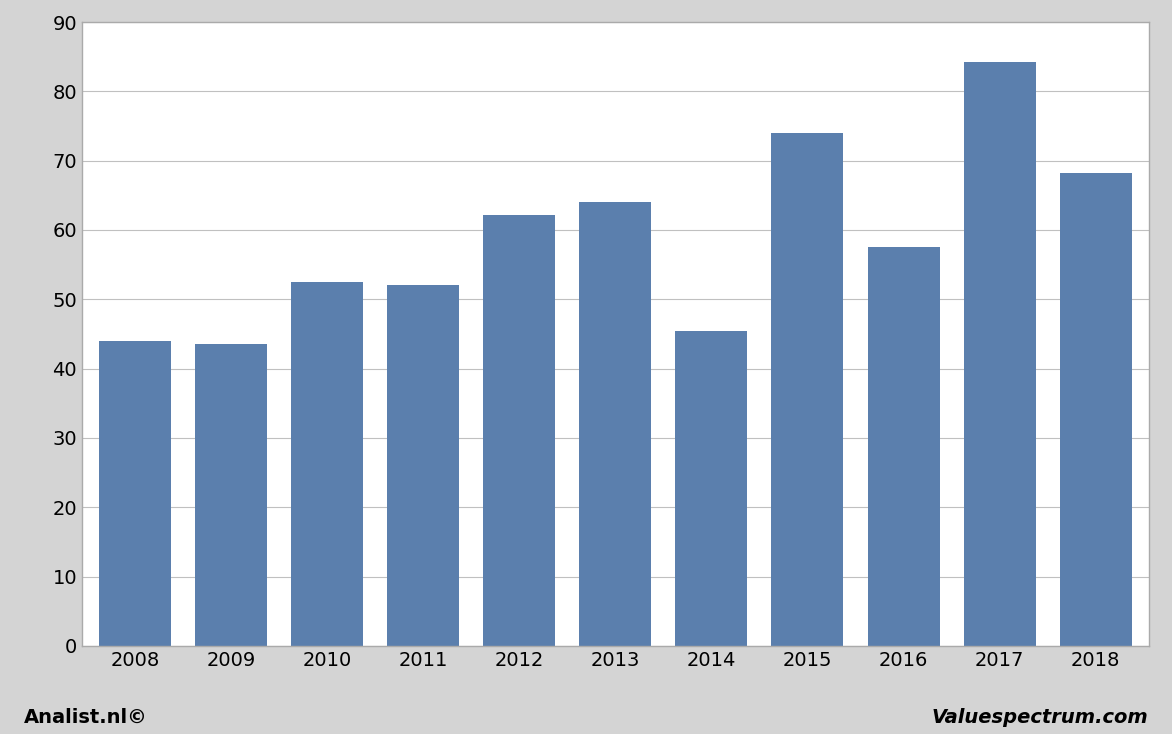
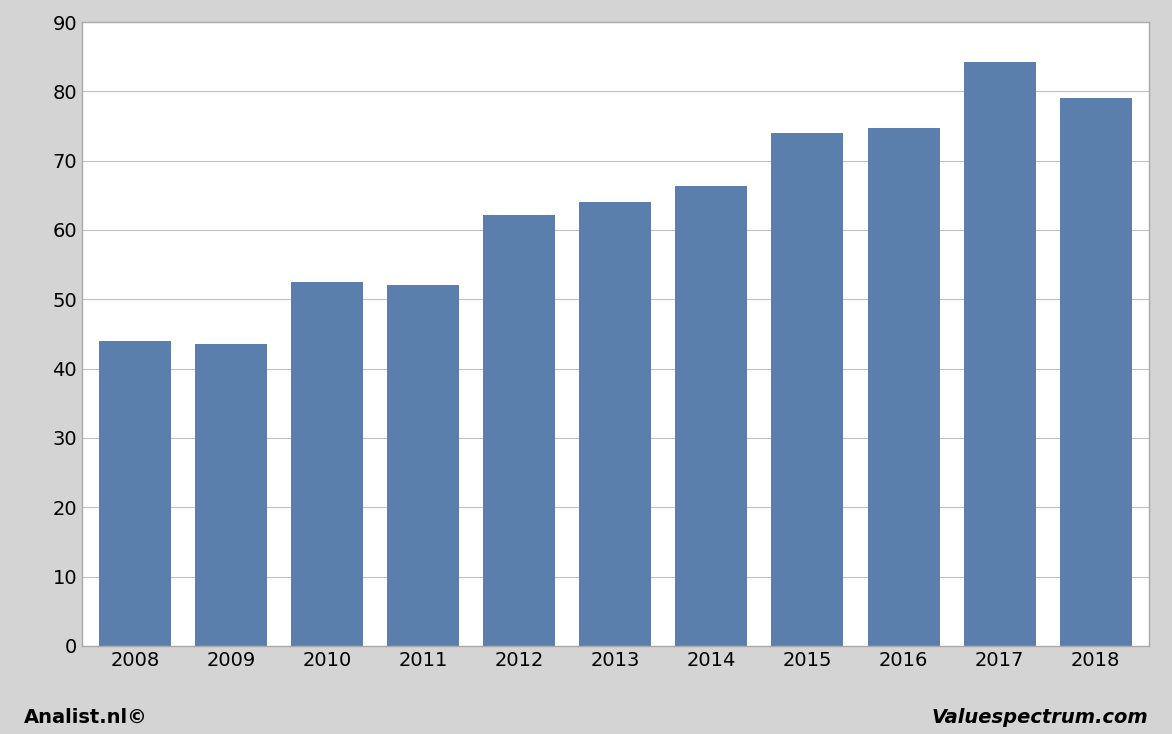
2014: 45.4 -> 66.3
2016: 57.6 -> 74.7
2018: 68.2 -> 79.0
